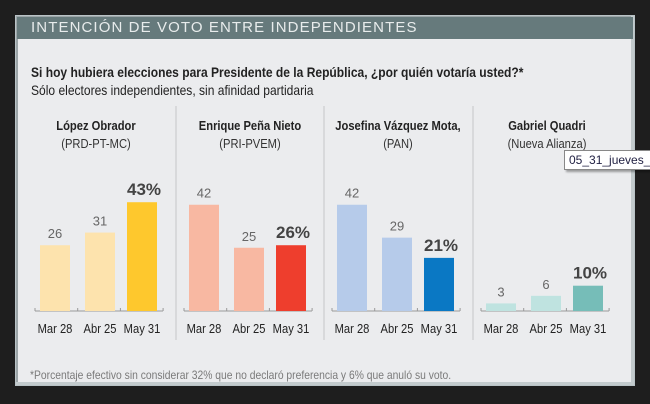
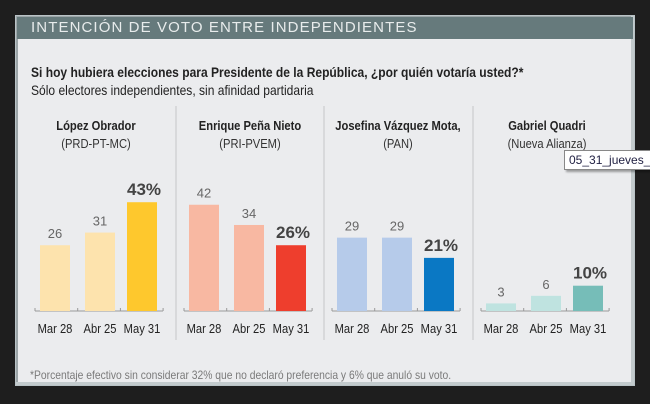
Josefina Vázquez Mota,/Mar 28: 42 -> 29
Enrique Peña Nieto/Abr 25: 25 -> 34
